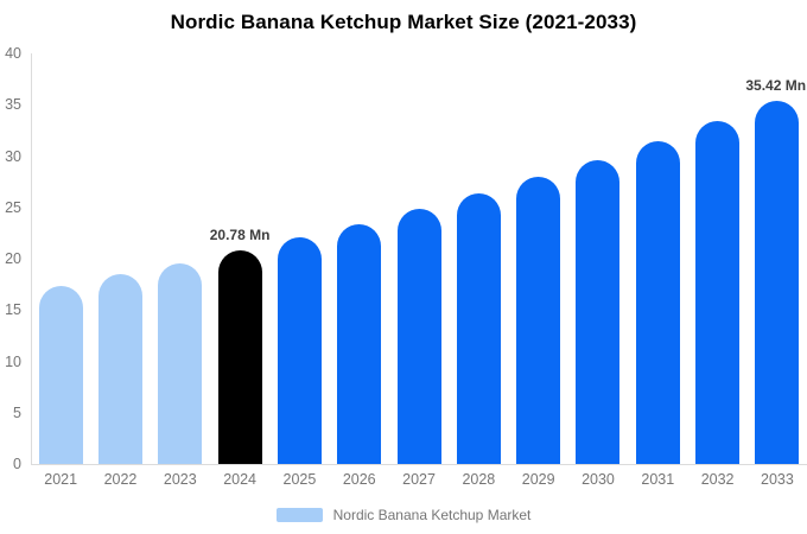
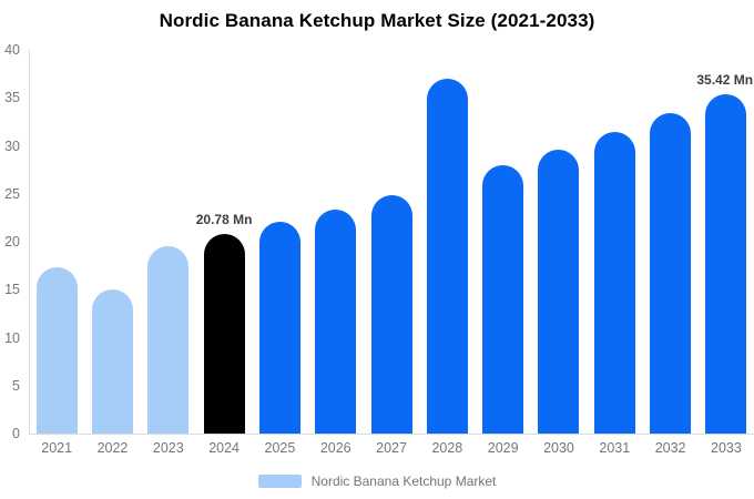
2022: 18 -> 15
2028: 26 -> 37
